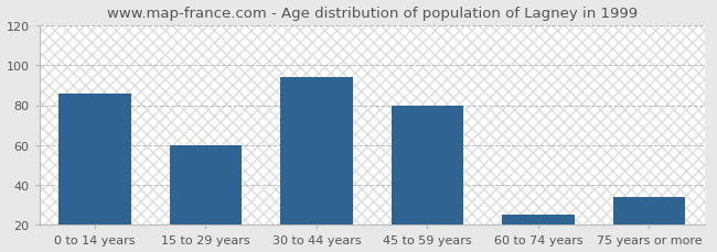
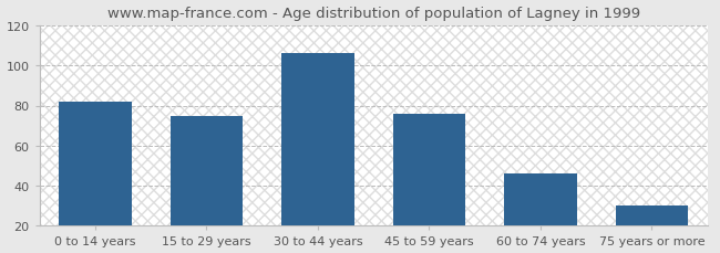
0 to 14 years: 86 -> 82
15 to 29 years: 60 -> 75
30 to 44 years: 94 -> 106
45 to 59 years: 80 -> 76
60 to 74 years: 25 -> 46
75 years or more: 34 -> 30
